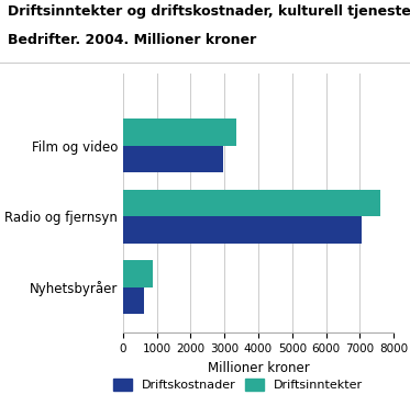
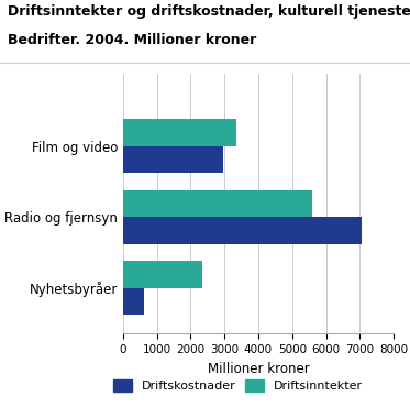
Driftsinntekter/Radio og fjernsyn: 7600 -> 5600
Driftsinntekter/Nyhetsbyråer: 870 -> 2350
